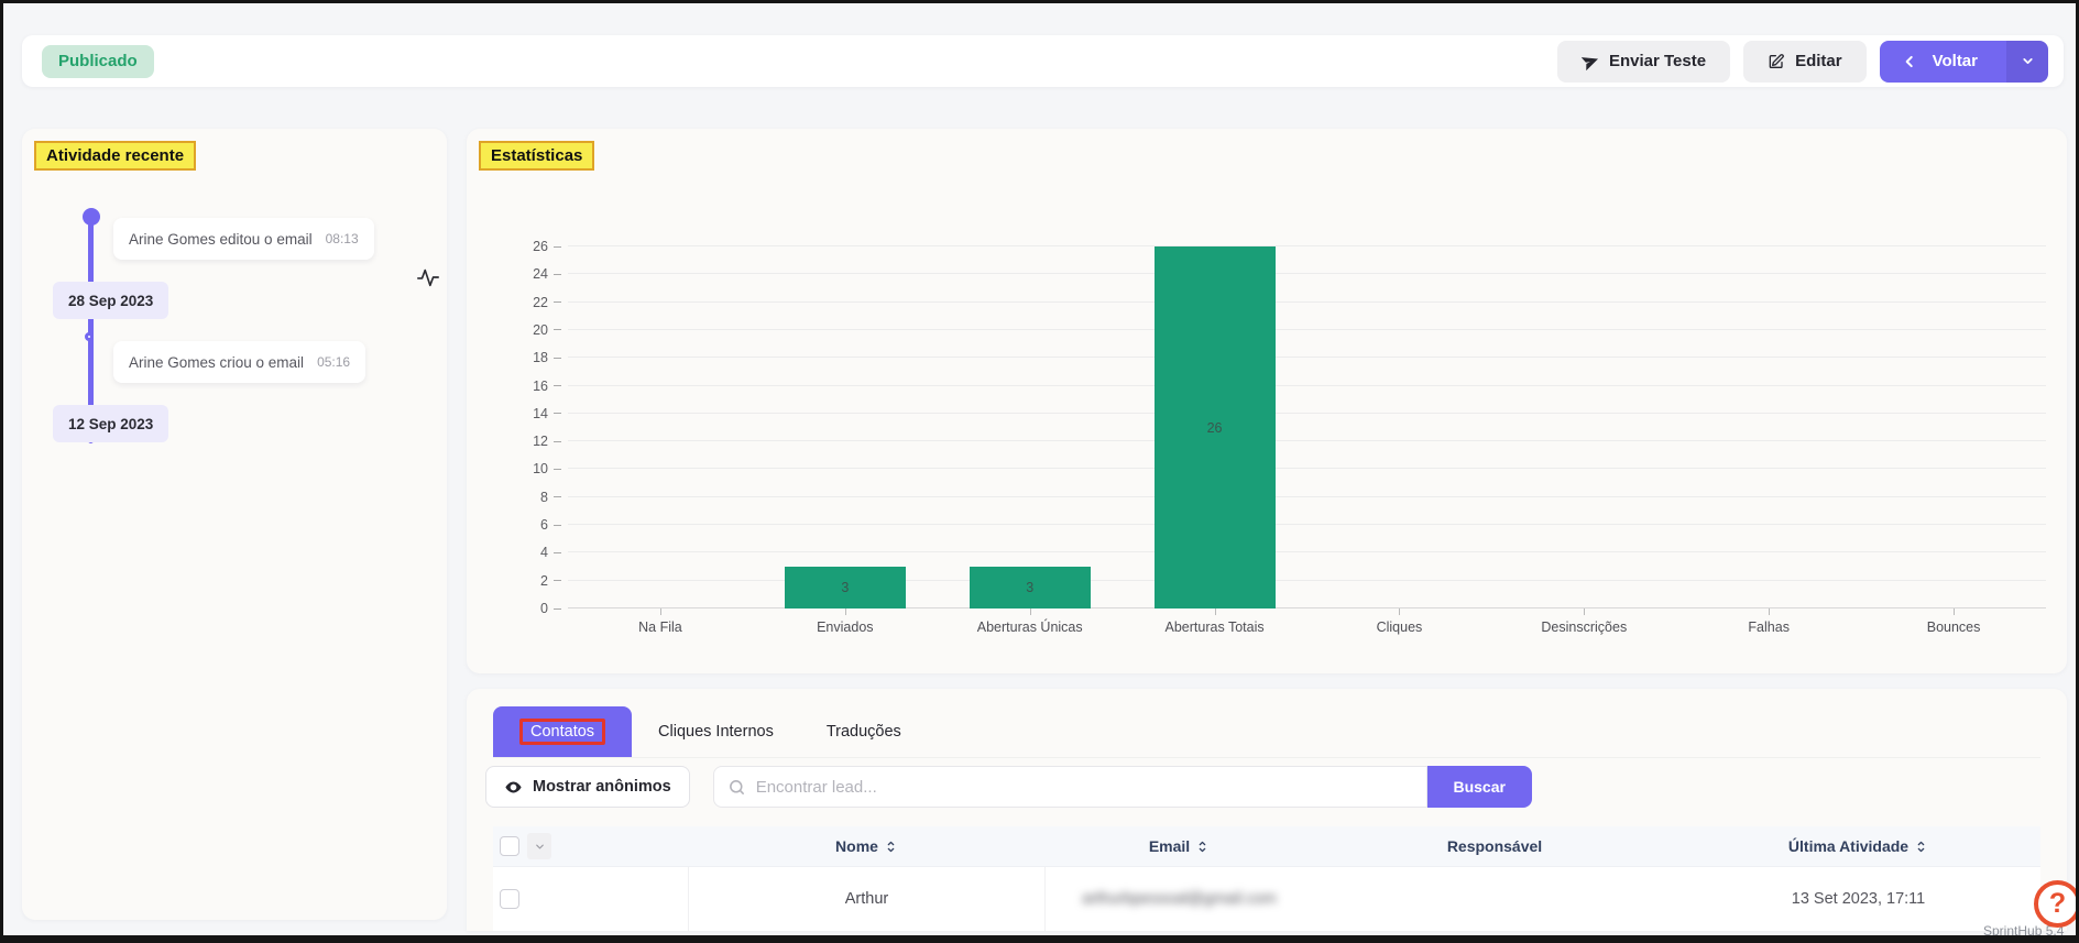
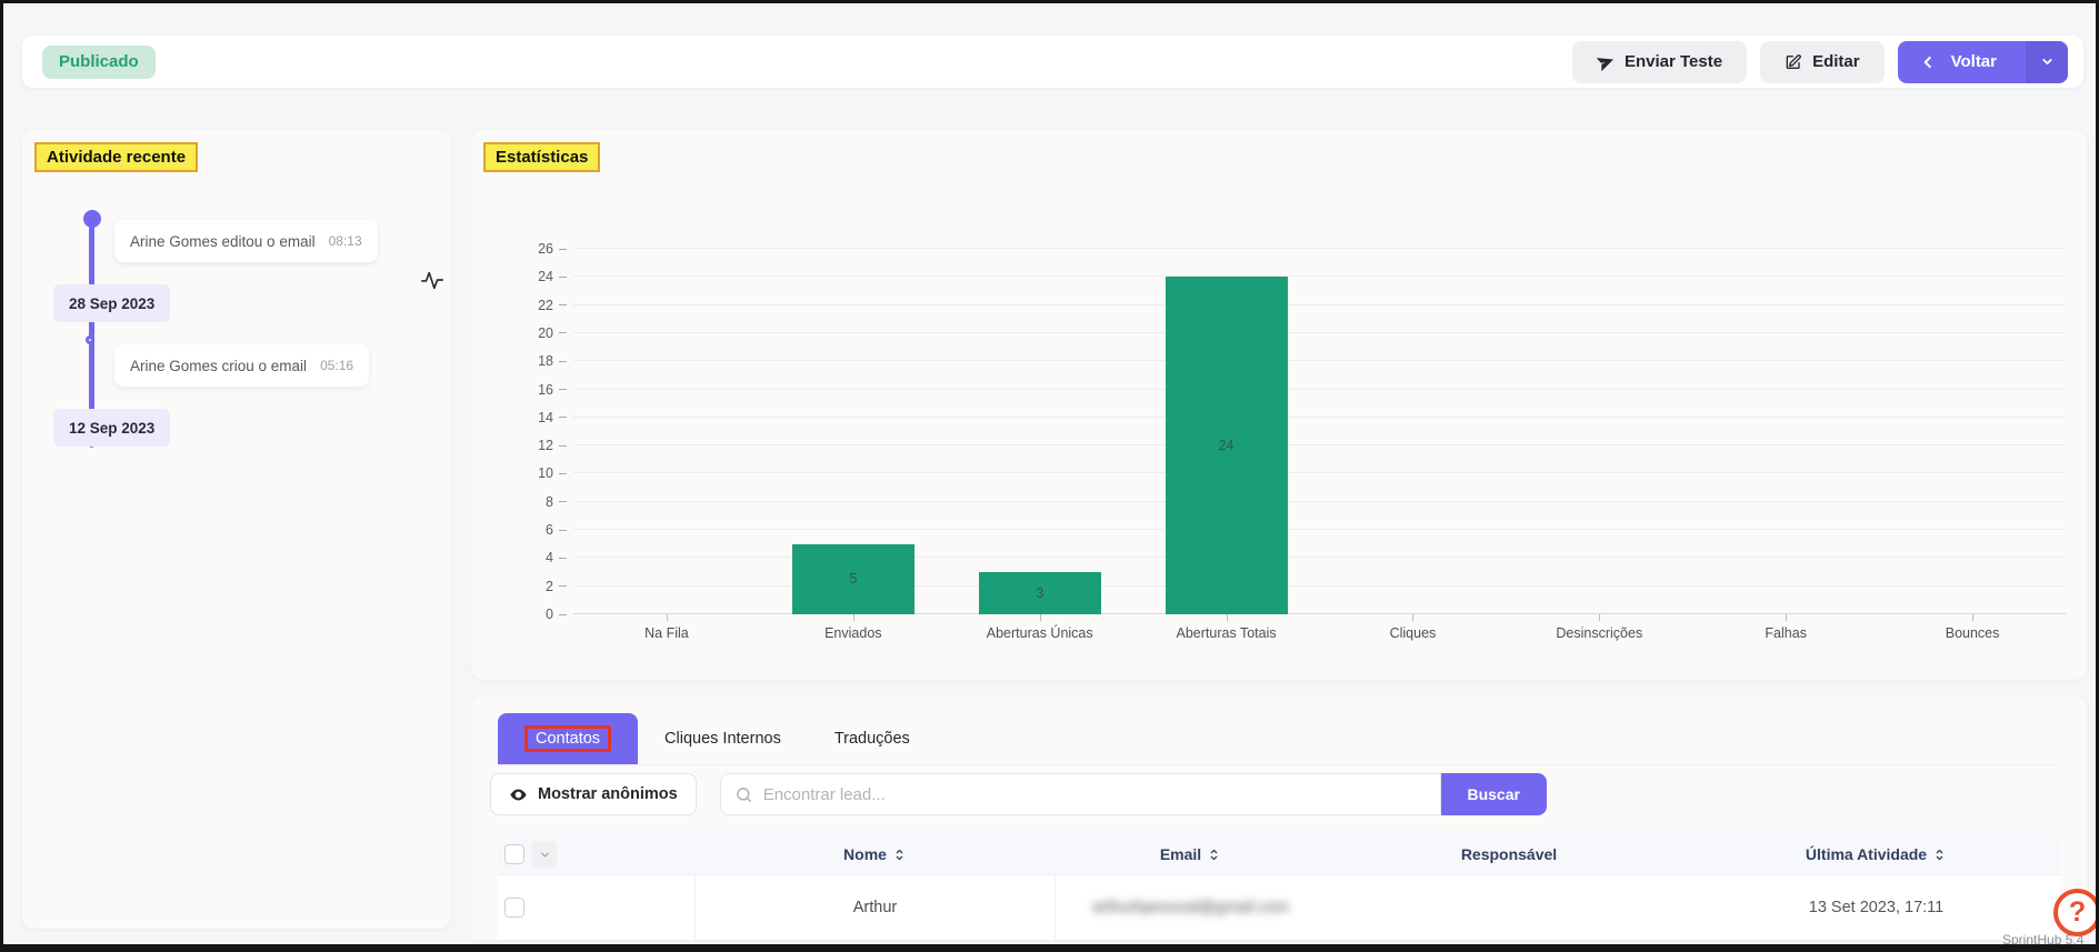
Enviados: 3 -> 5
Aberturas Totais: 26 -> 24
